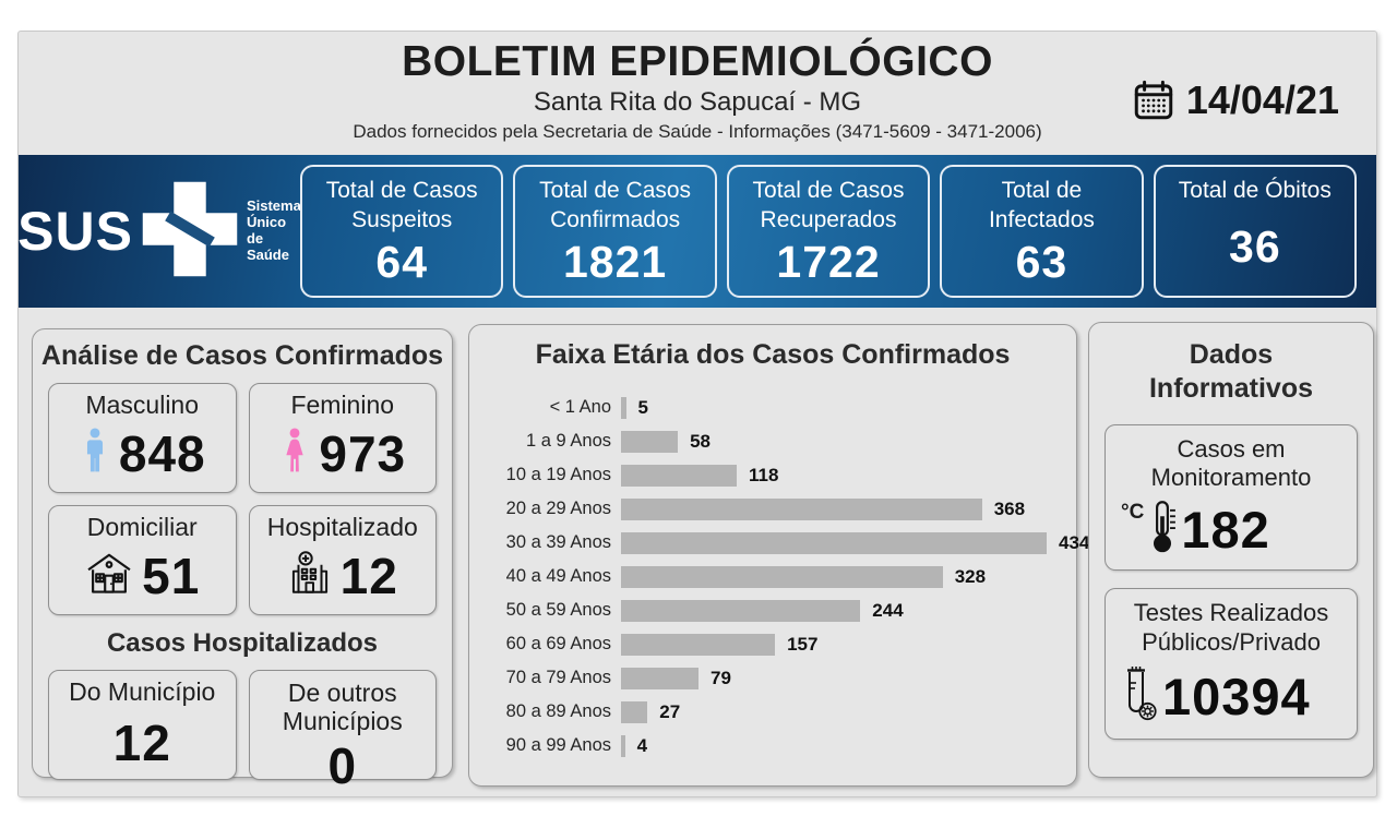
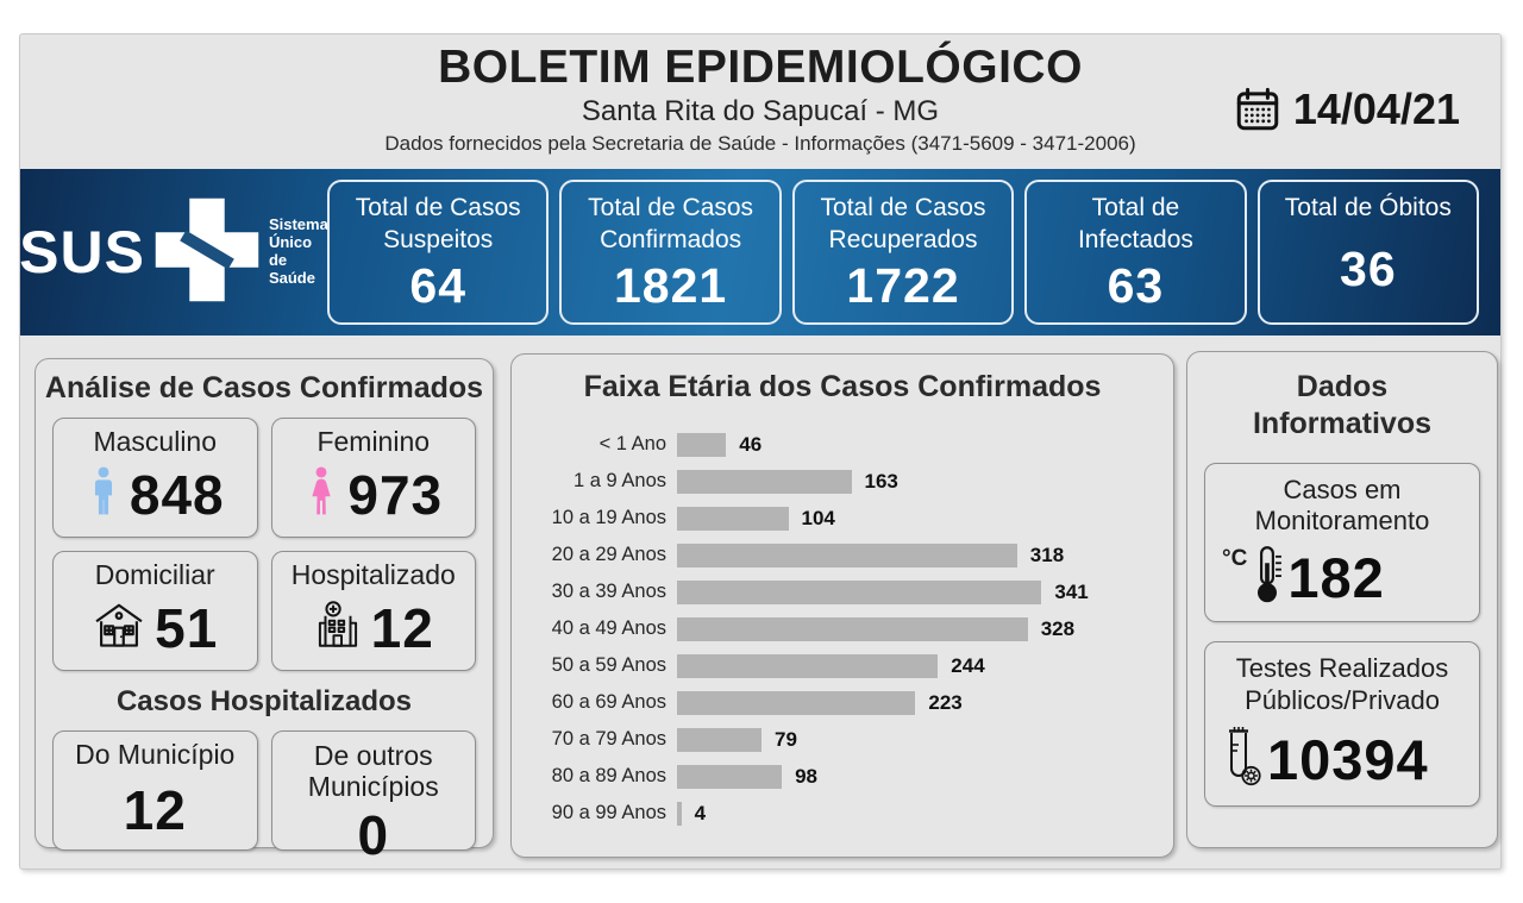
< 1 Ano: 5 -> 46
1 a 9 Anos: 58 -> 163
10 a 19 Anos: 118 -> 104
20 a 29 Anos: 368 -> 318
30 a 39 Anos: 434 -> 341
60 a 69 Anos: 157 -> 223
80 a 89 Anos: 27 -> 98
